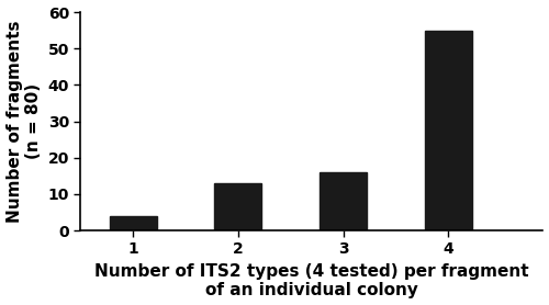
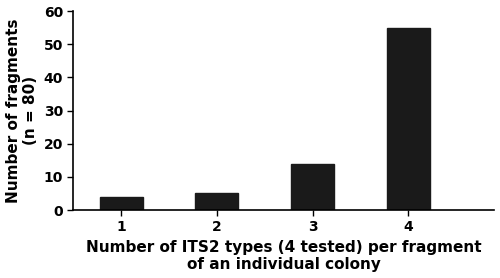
2: 13 -> 5
3: 16 -> 14
